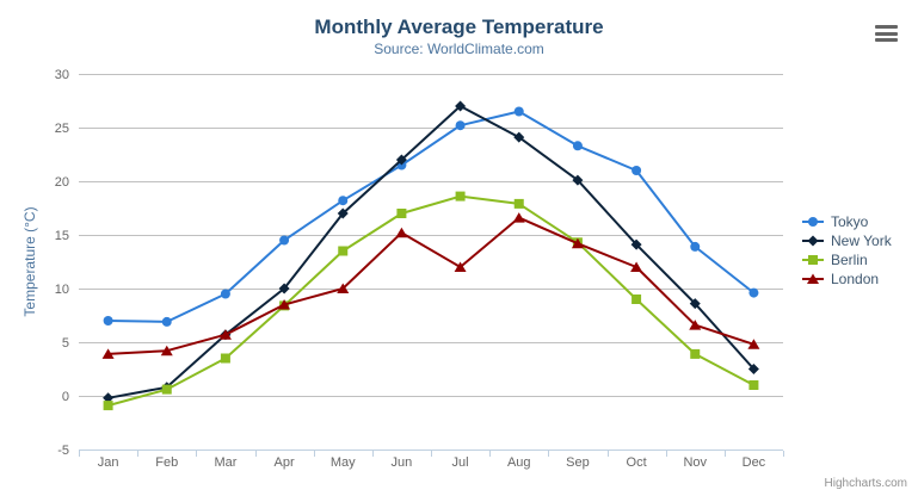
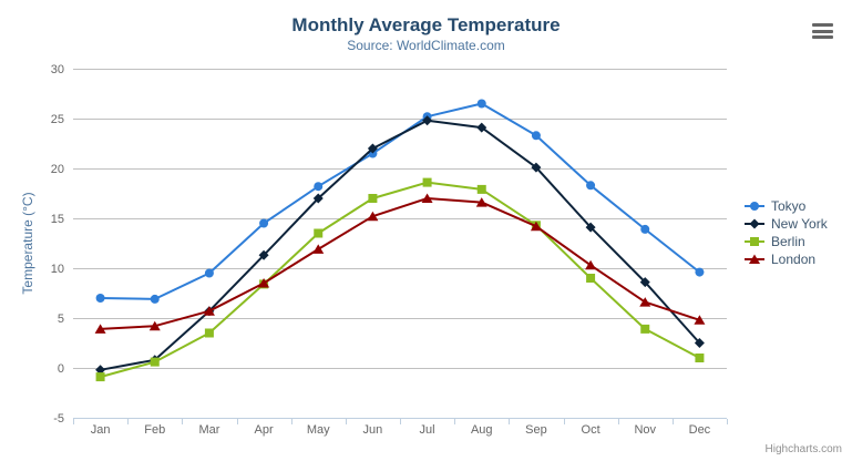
New York/Apr: 10 -> 11
London/May: 10 -> 12
New York/Jul: 27 -> 25
London/Jul: 12 -> 17
Tokyo/Oct: 21 -> 18
London/Oct: 12 -> 10
